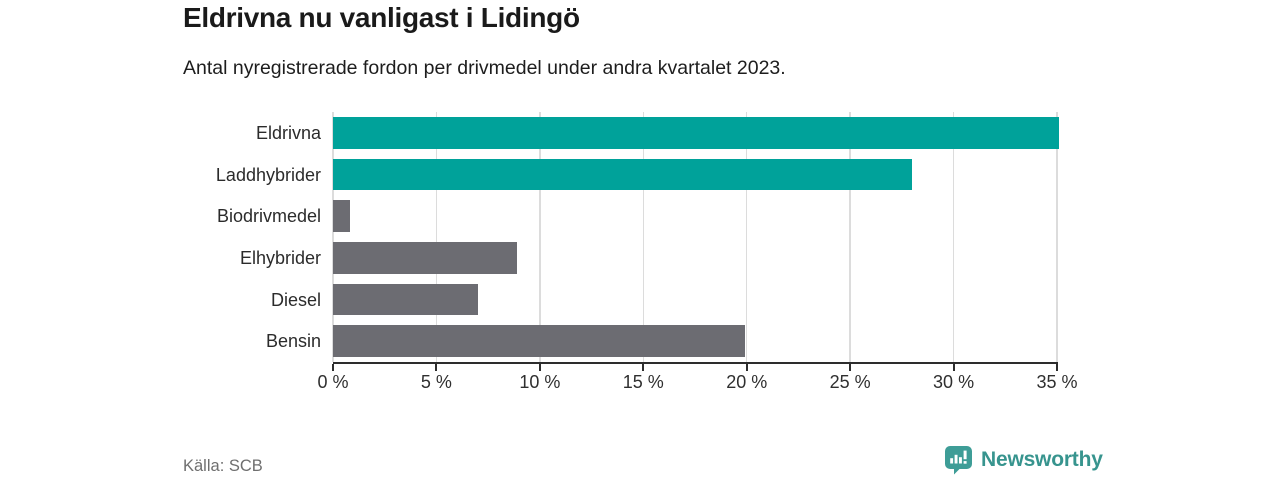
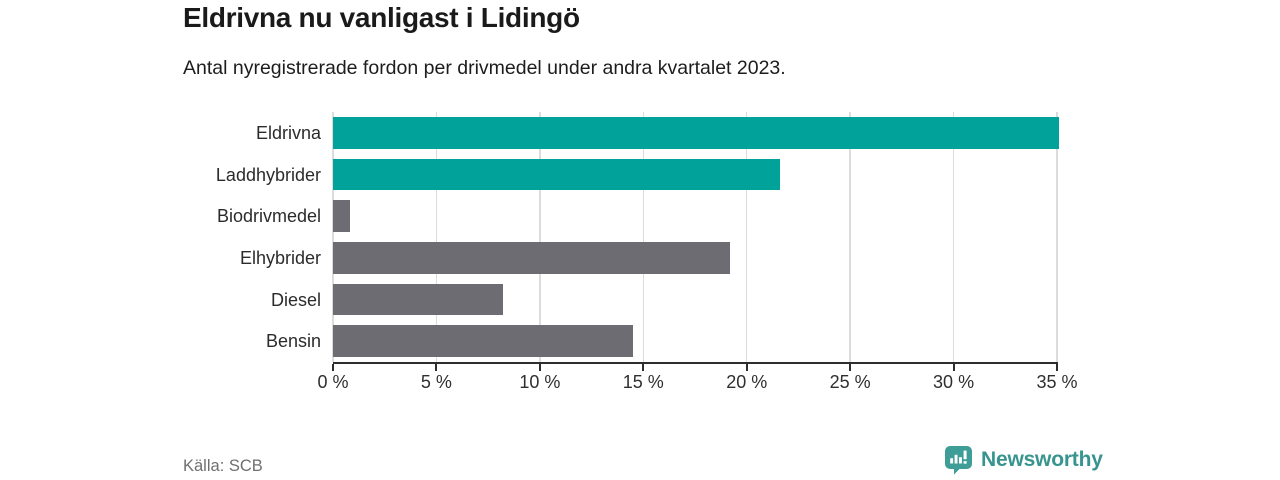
Laddhybrider: 28.0% -> 21.6%
Elhybrider: 8.9% -> 19.2%
Diesel: 7.0% -> 8.2%
Bensin: 19.9% -> 14.5%
